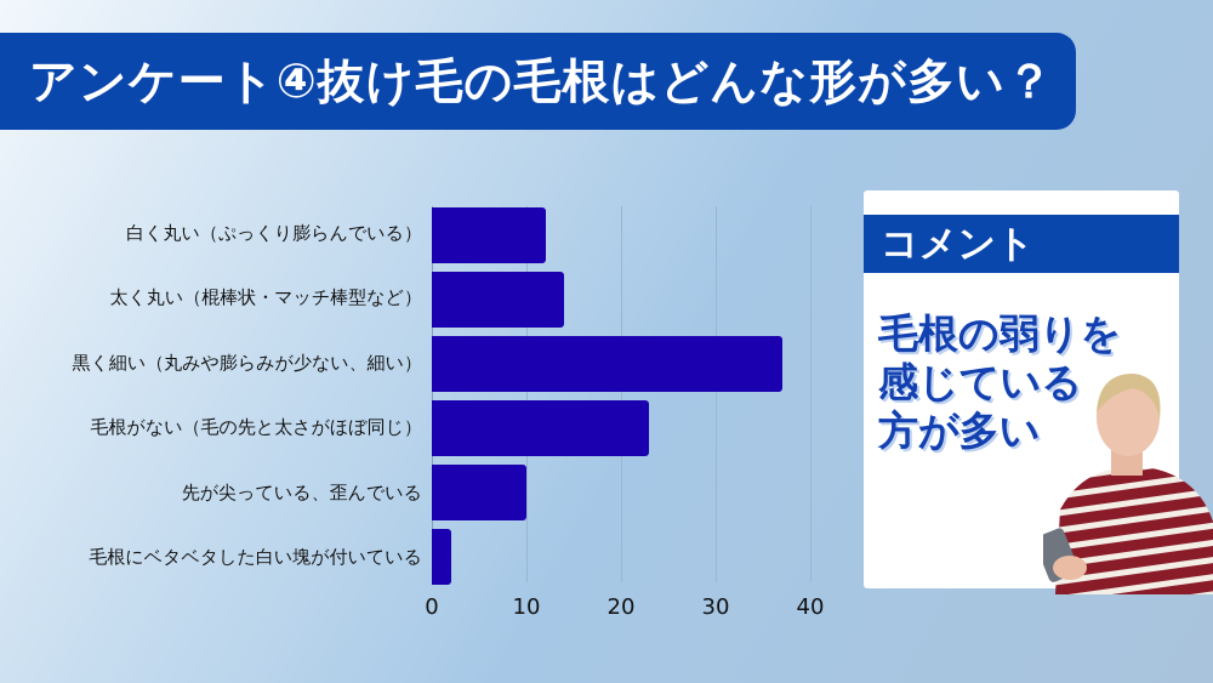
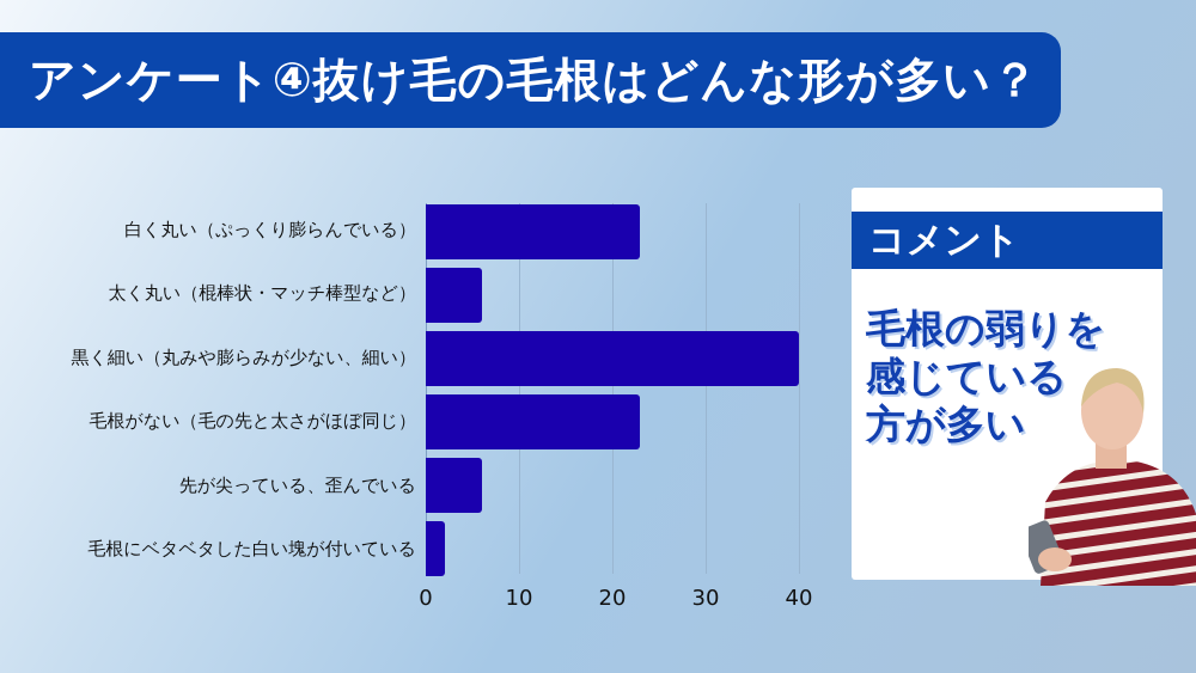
白く丸い（ぷっくり膨らんでいる）: 12 -> 23
太く丸い（棍棒状・マッチ棒型など）: 14 -> 6
黒く細い（丸みや膨らみが少ない、細い）: 37 -> 40
先が尖っている、歪んでいる: 10 -> 6
